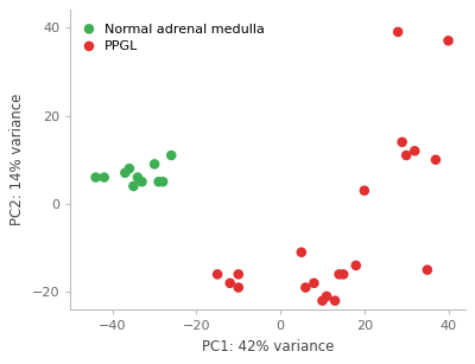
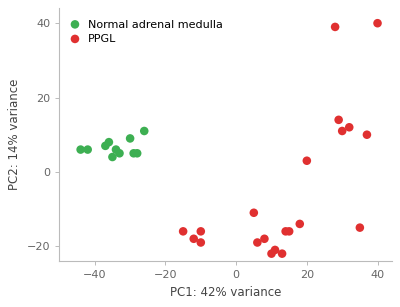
PPGL/40: 37 -> 40
